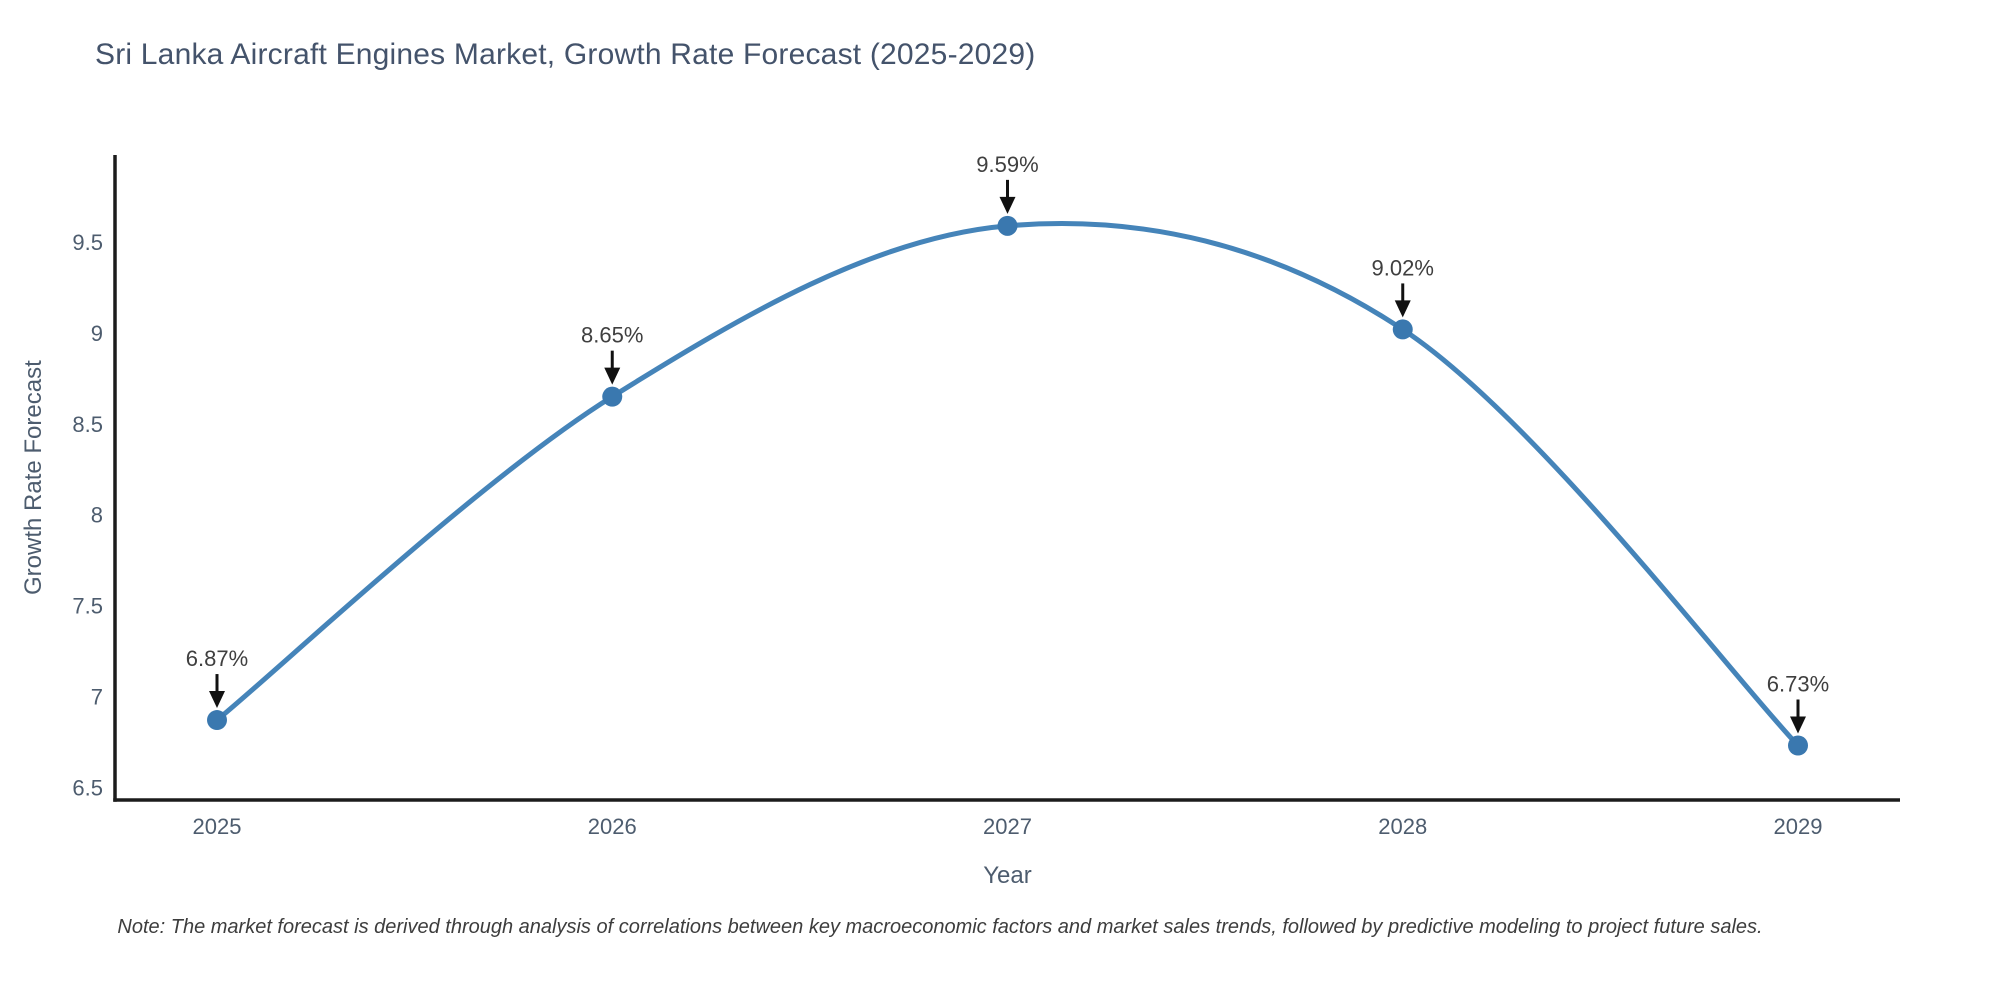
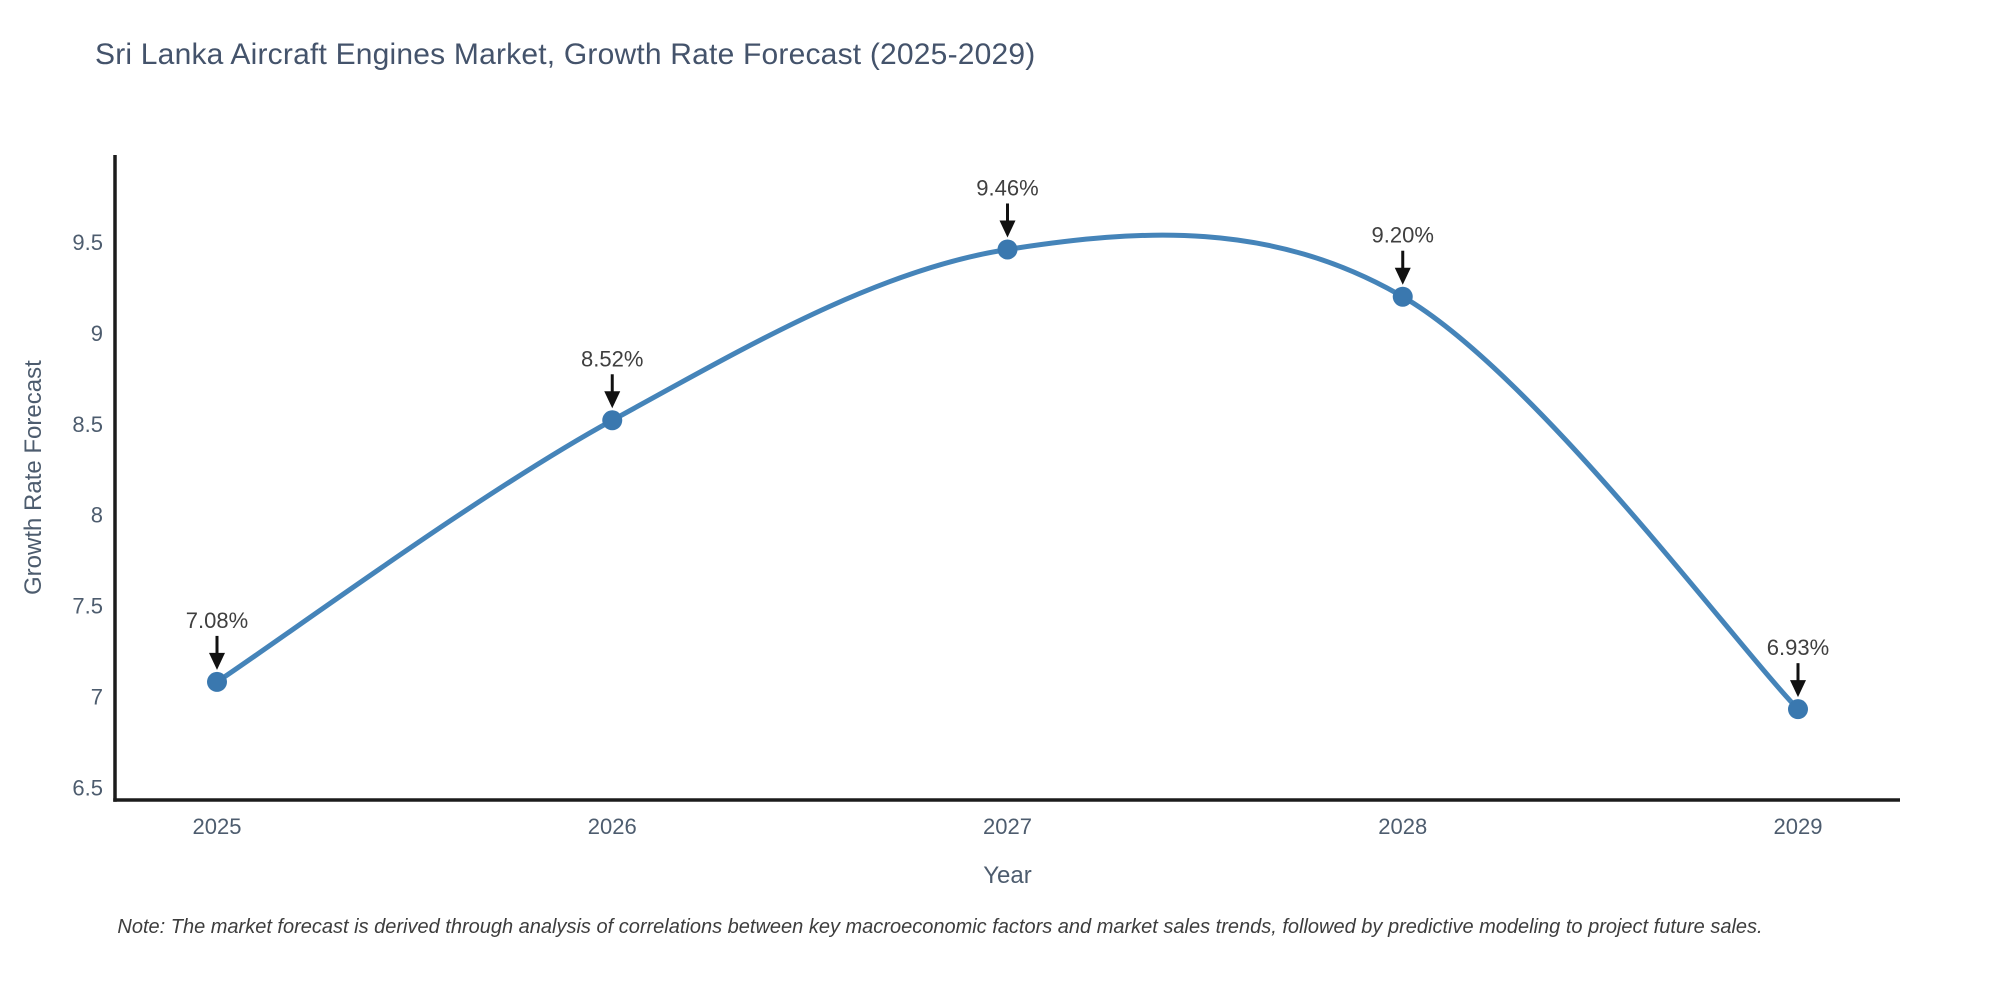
2025: 6.87% -> 7.08%
2026: 8.65% -> 8.52%
2027: 9.59% -> 9.46%
2028: 9.02% -> 9.20%
2029: 6.73% -> 6.93%
